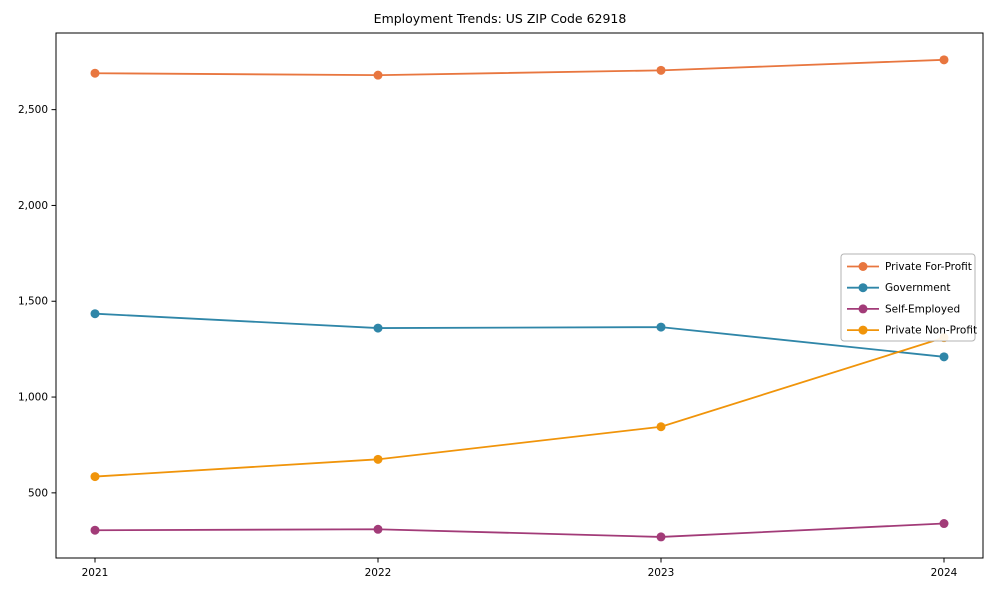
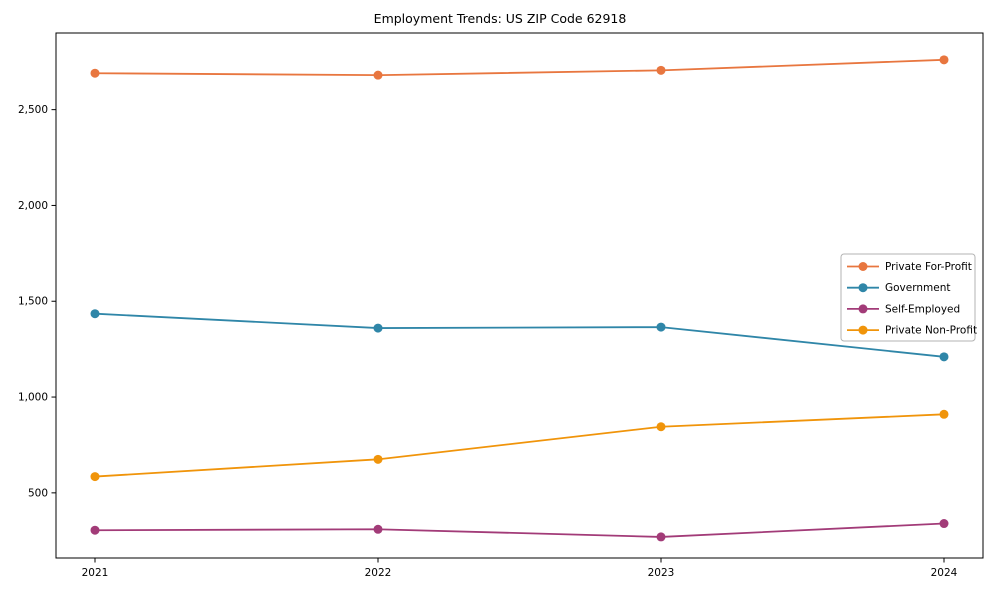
Private Non-Profit/2024: 1310 -> 910
